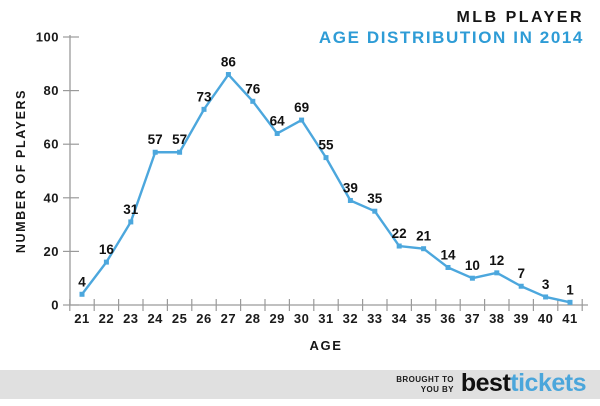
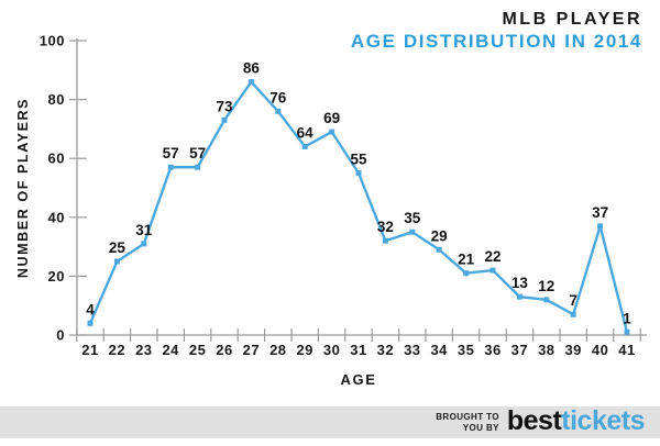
22: 16 -> 25
32: 39 -> 32
34: 22 -> 29
36: 14 -> 22
37: 10 -> 13
40: 3 -> 37
